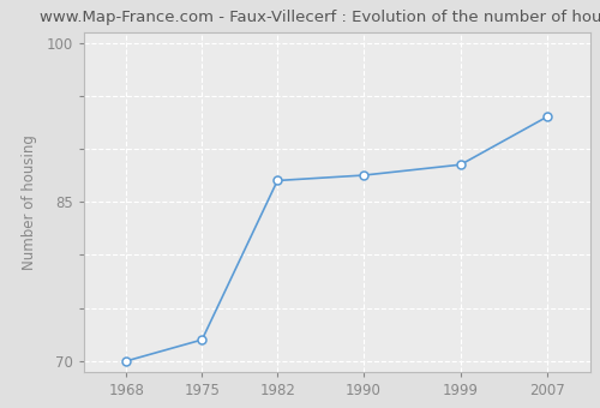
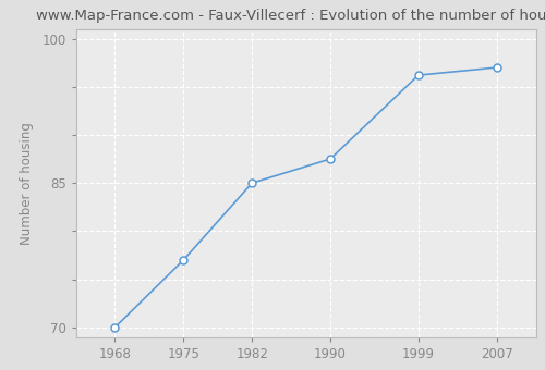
1975: 72.0 -> 77.0
1982: 87.0 -> 85.0
1999: 88.5 -> 96.2
2007: 93.0 -> 97.0
